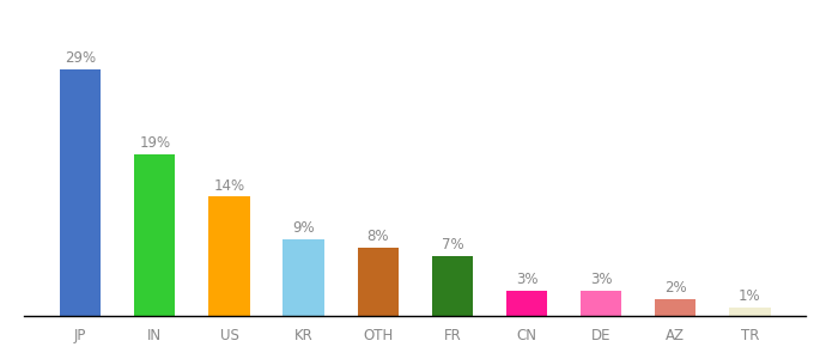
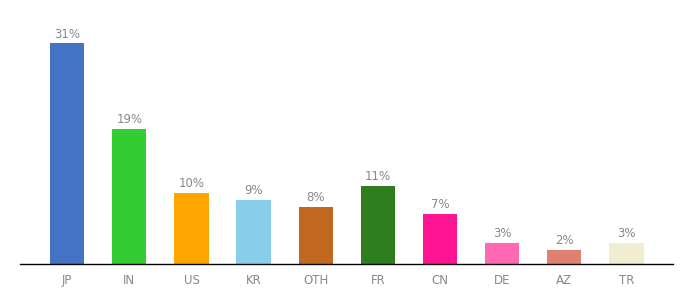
JP: 29% -> 31%
US: 14% -> 10%
FR: 7% -> 11%
CN: 3% -> 7%
TR: 1% -> 3%
